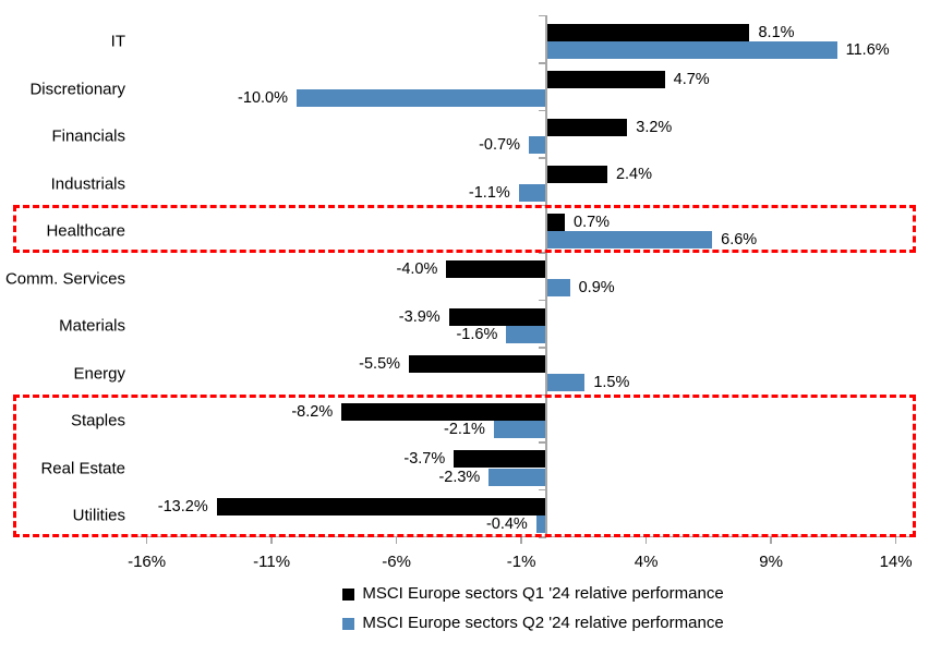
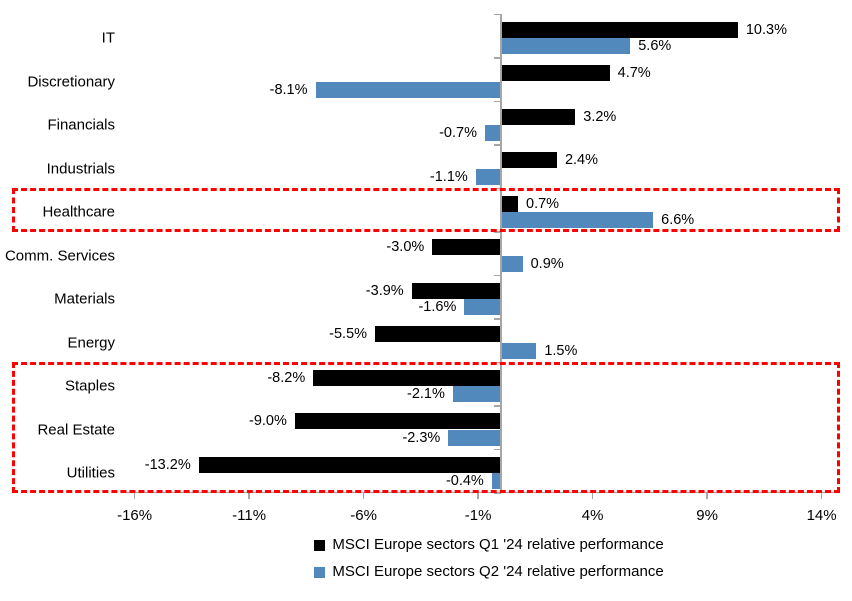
MSCI Europe sectors Q1 '24 relative performance/IT: 8.1% -> 10.3%
MSCI Europe sectors Q2 '24 relative performance/IT: 11.6% -> 5.6%
MSCI Europe sectors Q2 '24 relative performance/Discretionary: -10.0% -> -8.1%
MSCI Europe sectors Q1 '24 relative performance/Comm. Services: -4.0% -> -3.0%
MSCI Europe sectors Q1 '24 relative performance/Real Estate: -3.7% -> -9.0%
